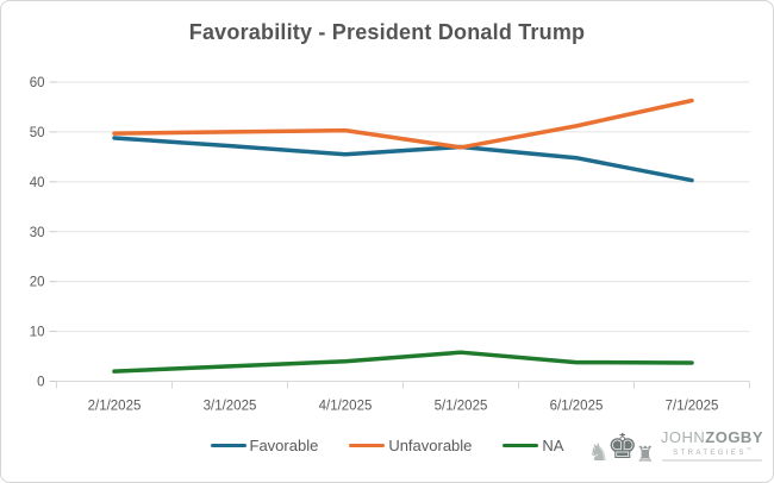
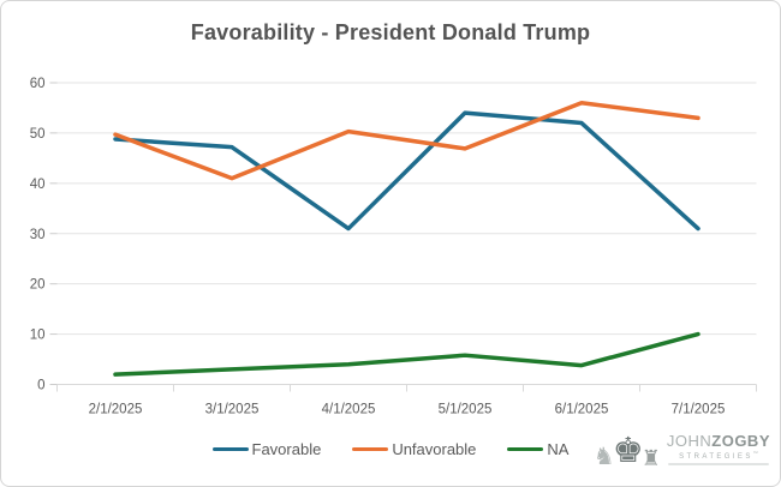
Unfavorable/3/1/2025: 50 -> 41
Favorable/4/1/2025: 46 -> 31
Favorable/5/1/2025: 47 -> 54
Favorable/6/1/2025: 45 -> 52
Unfavorable/6/1/2025: 51 -> 56
Favorable/7/1/2025: 40 -> 31
Unfavorable/7/1/2025: 56 -> 53
NA/7/1/2025: 4 -> 10
